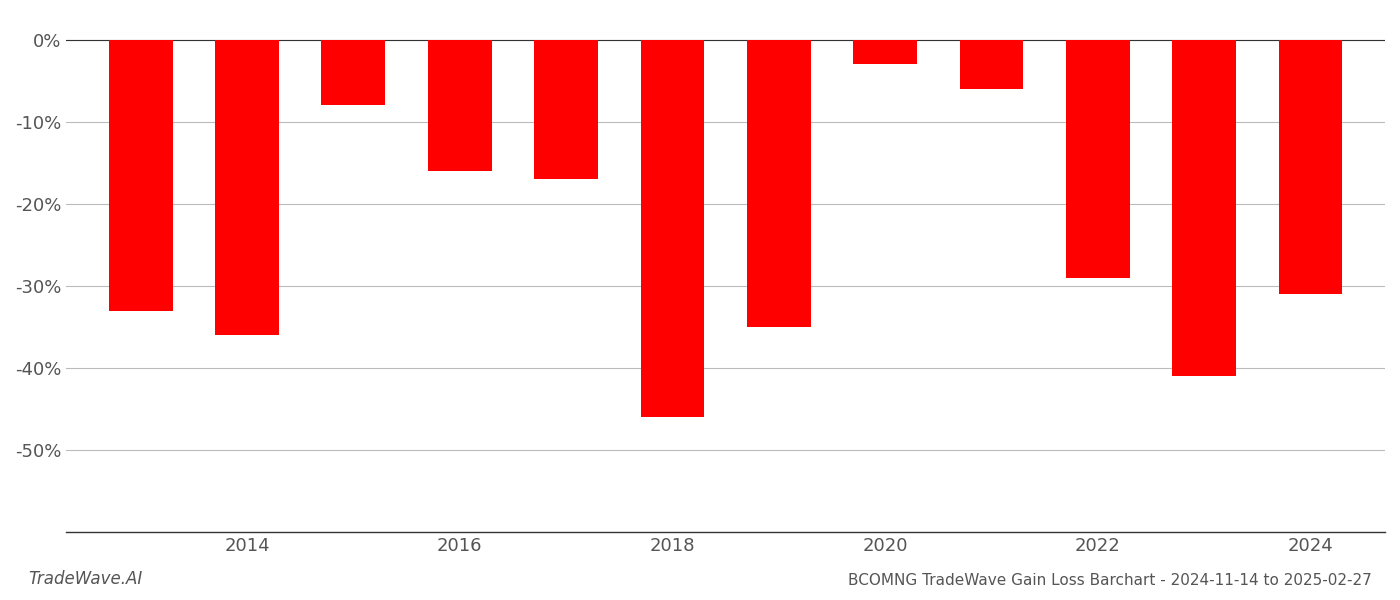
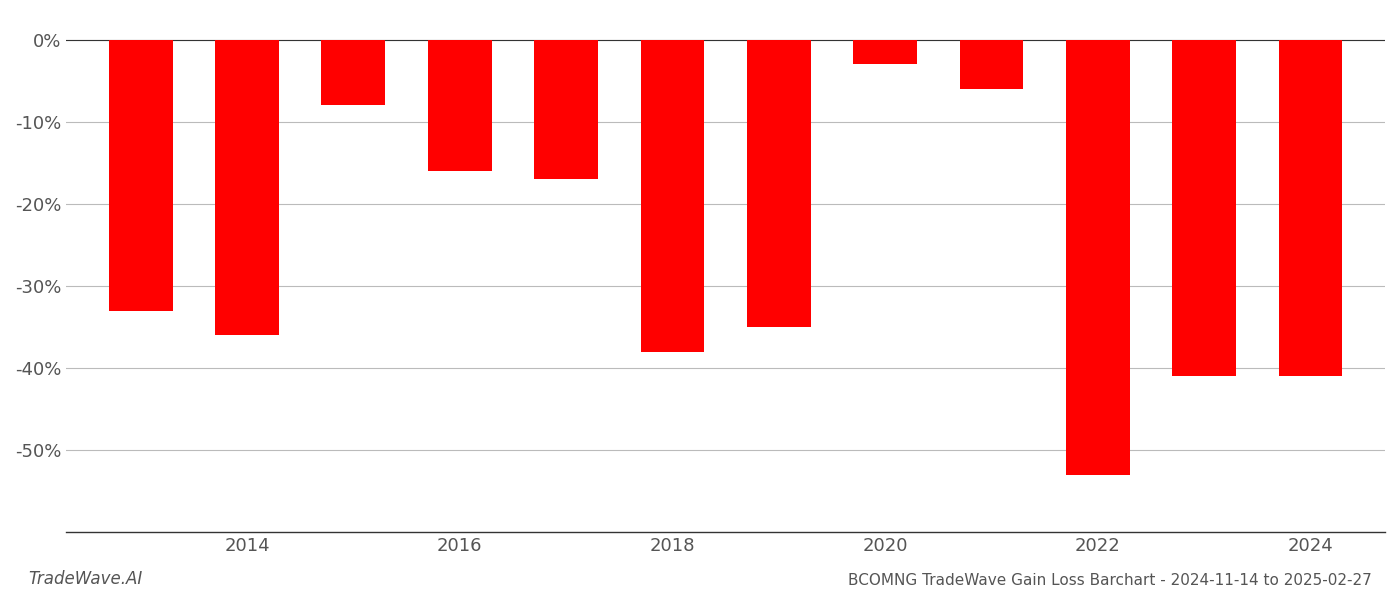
2018: -46% -> -38%
2022: -29% -> -53%
2024: -31% -> -41%
